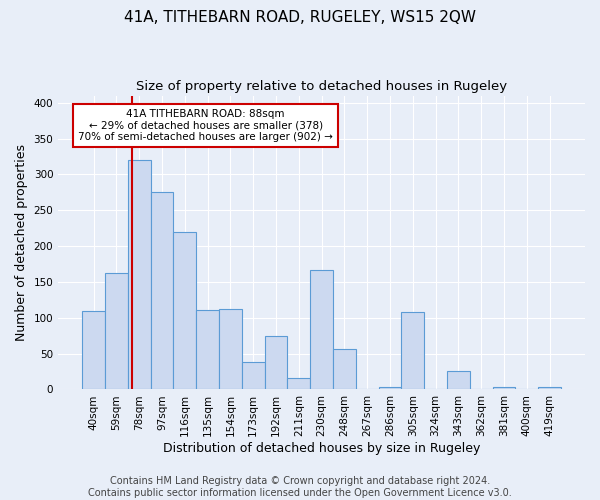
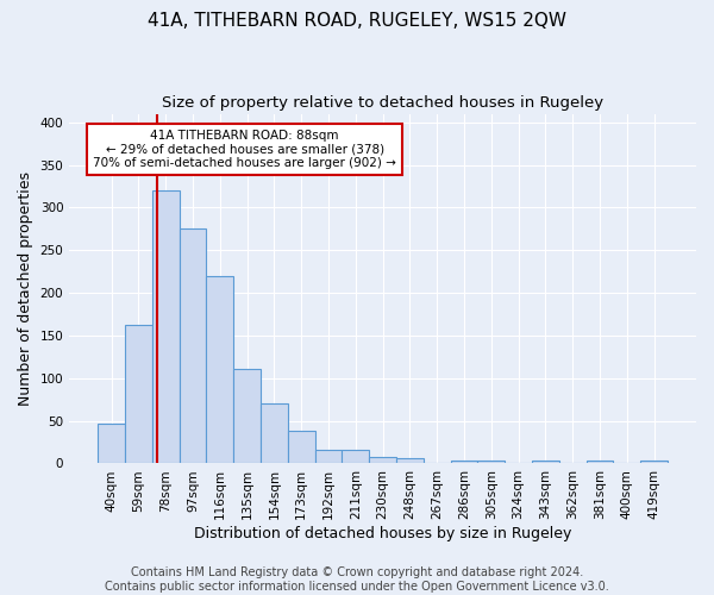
40sqm: 110 -> 47
154sqm: 112 -> 71
192sqm: 74 -> 16
230sqm: 166 -> 8
248sqm: 56 -> 6
305sqm: 108 -> 4
343sqm: 26 -> 4
